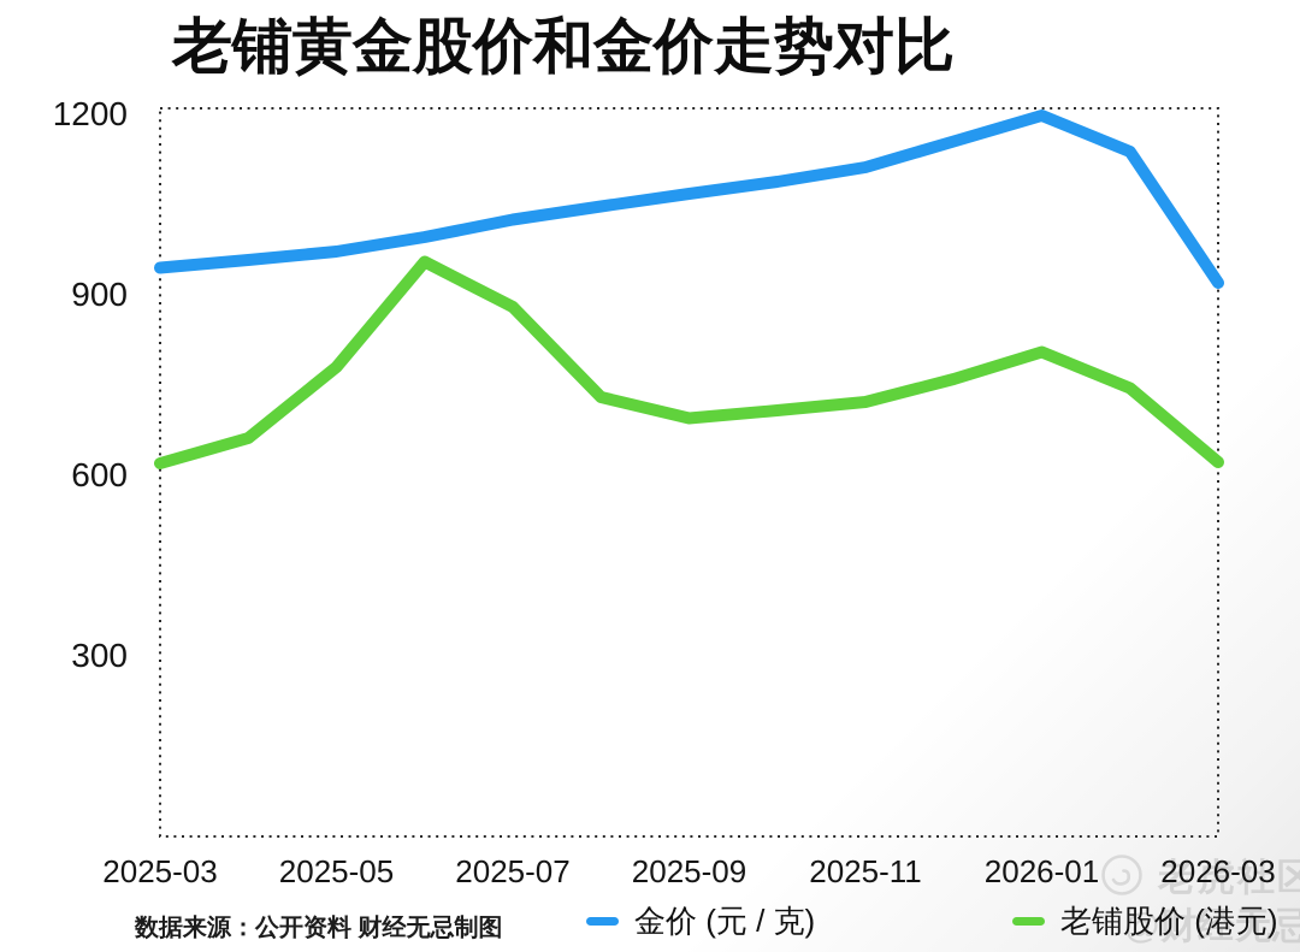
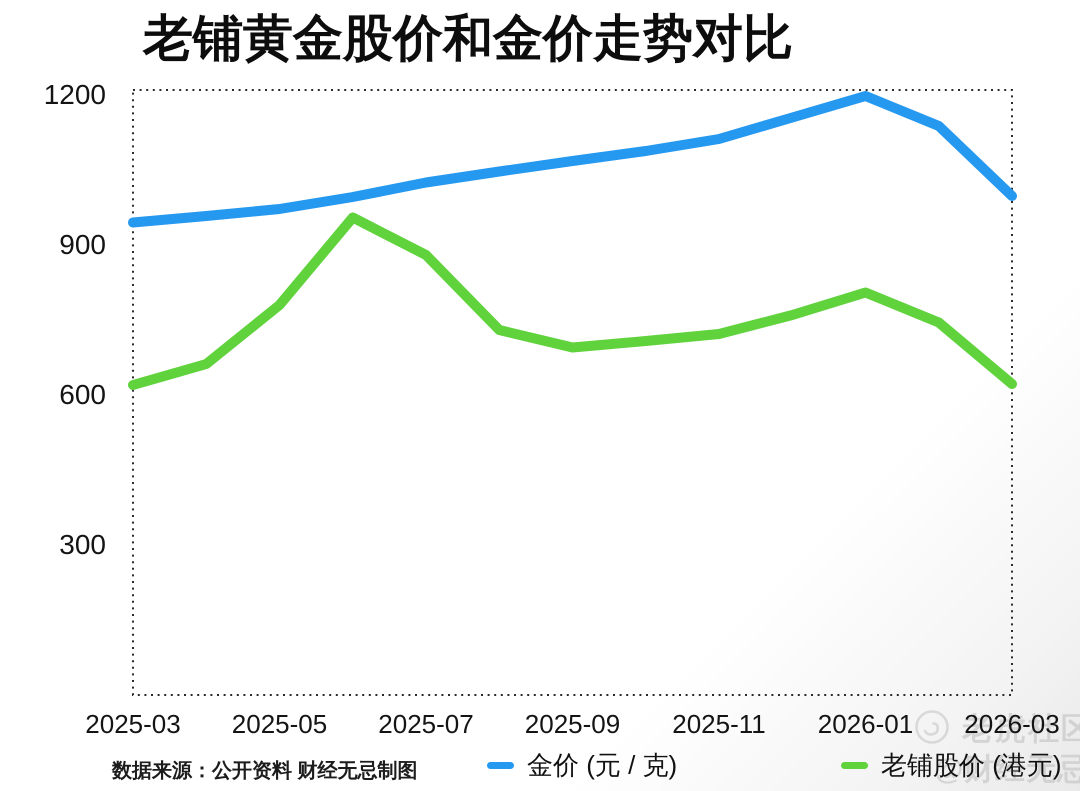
金价 (元 / 克)/2026-03: 920 -> 1000
